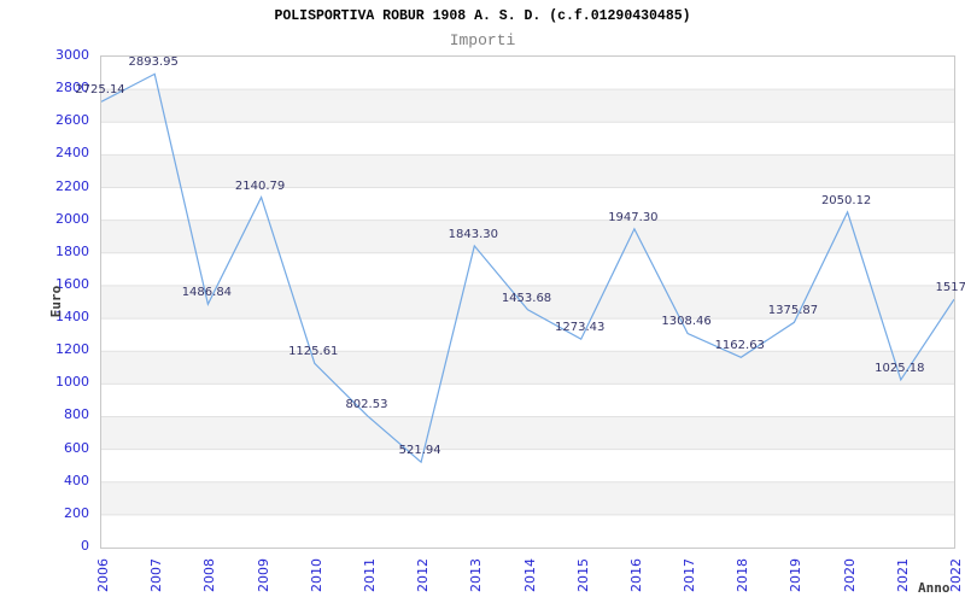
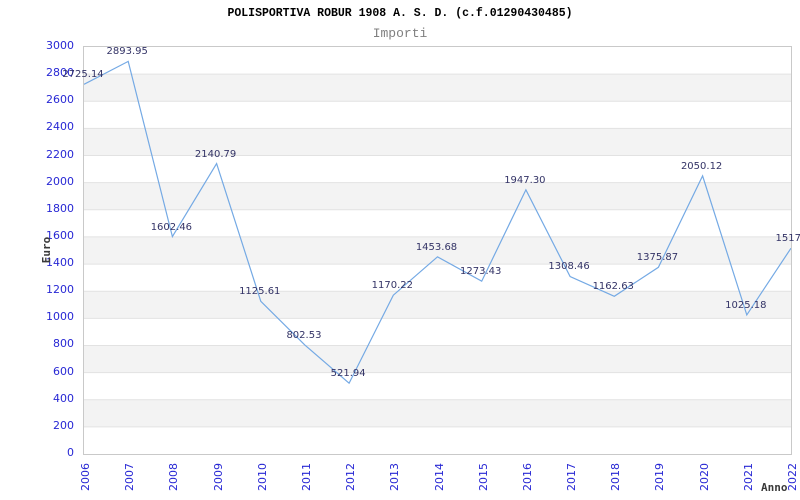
2008: 1486.84 -> 1602.46
2013: 1843.30 -> 1170.22
